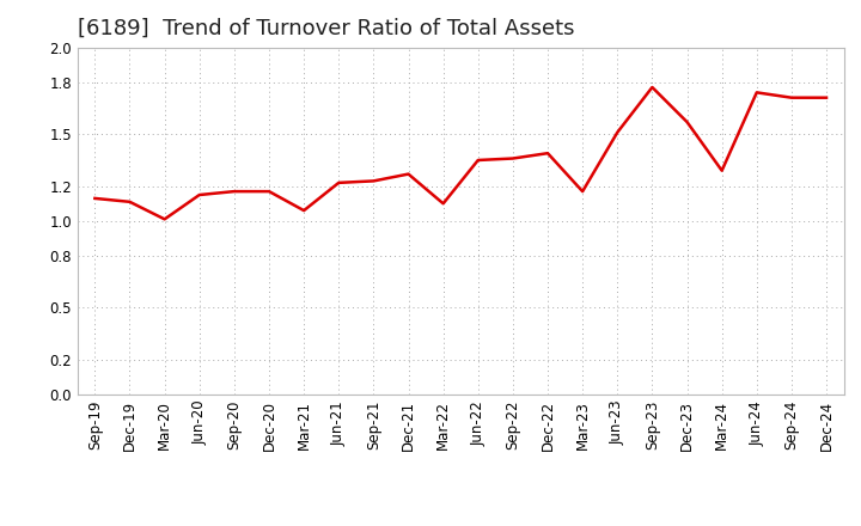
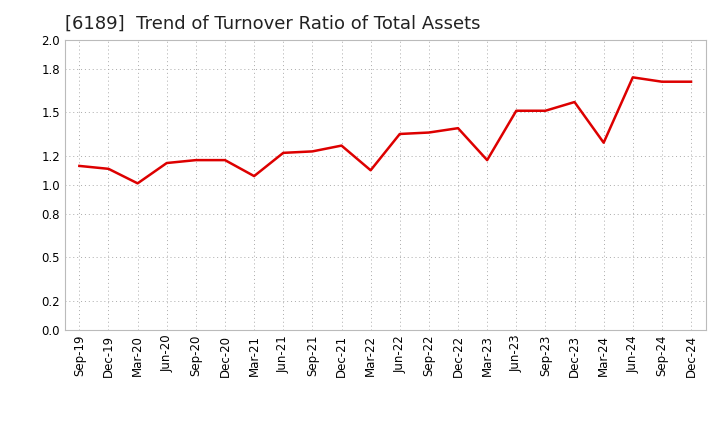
Sep-23: 1.77 -> 1.51
